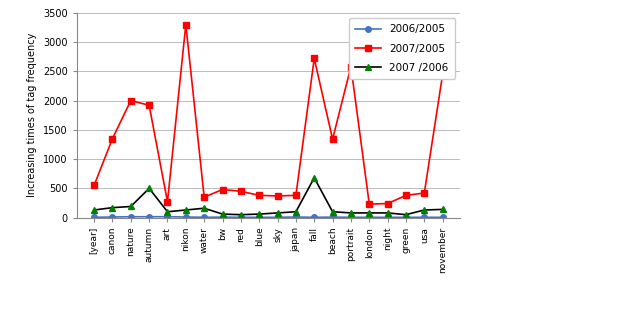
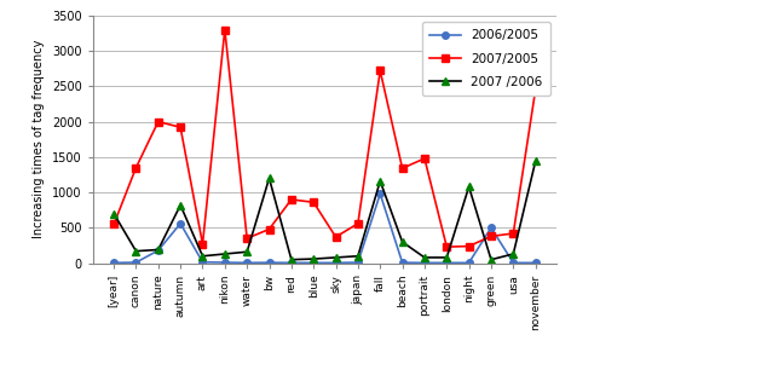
2007 /2006/[year]: 130 -> 700
2006/2005/nature: 20 -> 180
2006/2005/autumn: 20 -> 560
2007 /2006/autumn: 500 -> 820
2007 /2006/bw: 60 -> 1200
2007/2005/red: 450 -> 900
2007/2005/blue: 380 -> 860
2007/2005/japan: 380 -> 560
2006/2005/fall: 0 -> 980
2007 /2006/fall: 680 -> 1160
2007 /2006/beach: 100 -> 300
2007/2005/portrait: 2580 -> 1480
2007 /2006/night: 80 -> 1080
2006/2005/green: 0 -> 500
2007 /2006/november: 140 -> 1440
